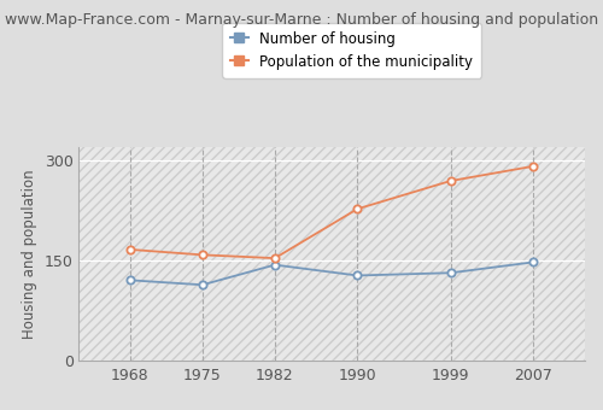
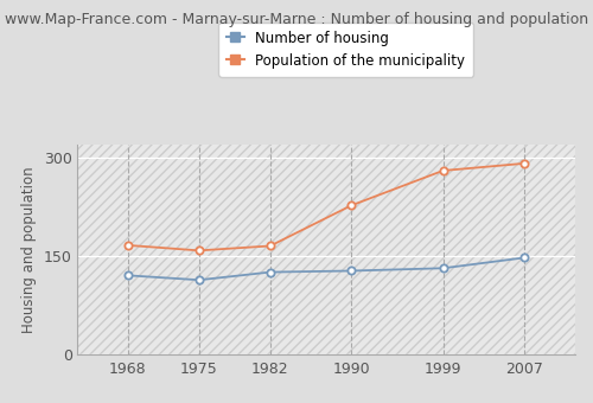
Number of housing/1982: 144 -> 126
Population of the municipality/1982: 154 -> 166
Population of the municipality/1999: 270 -> 281
